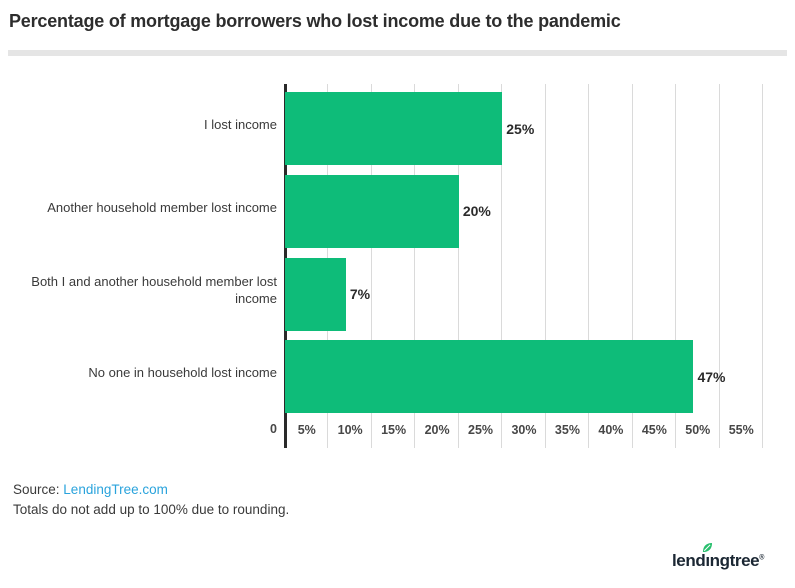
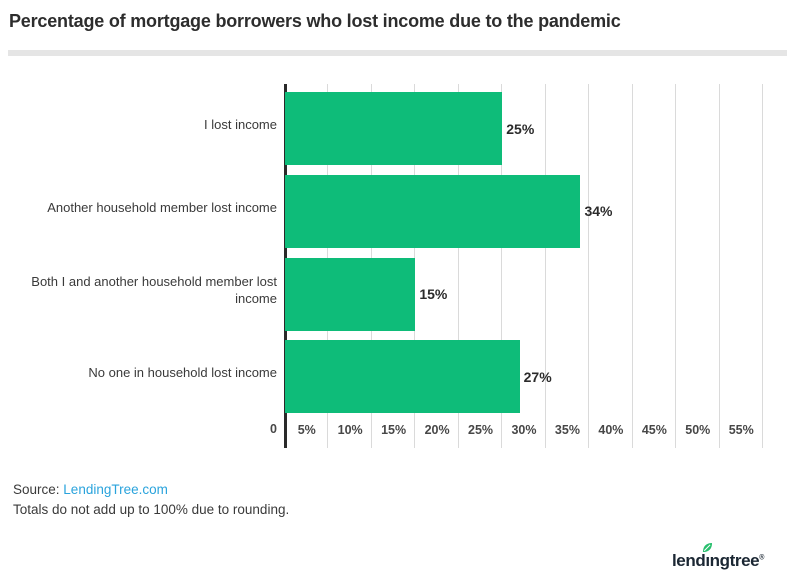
Another household member lost income: 20% -> 34%
Both I and another household member lost income: 7% -> 15%
No one in household lost income: 47% -> 27%
